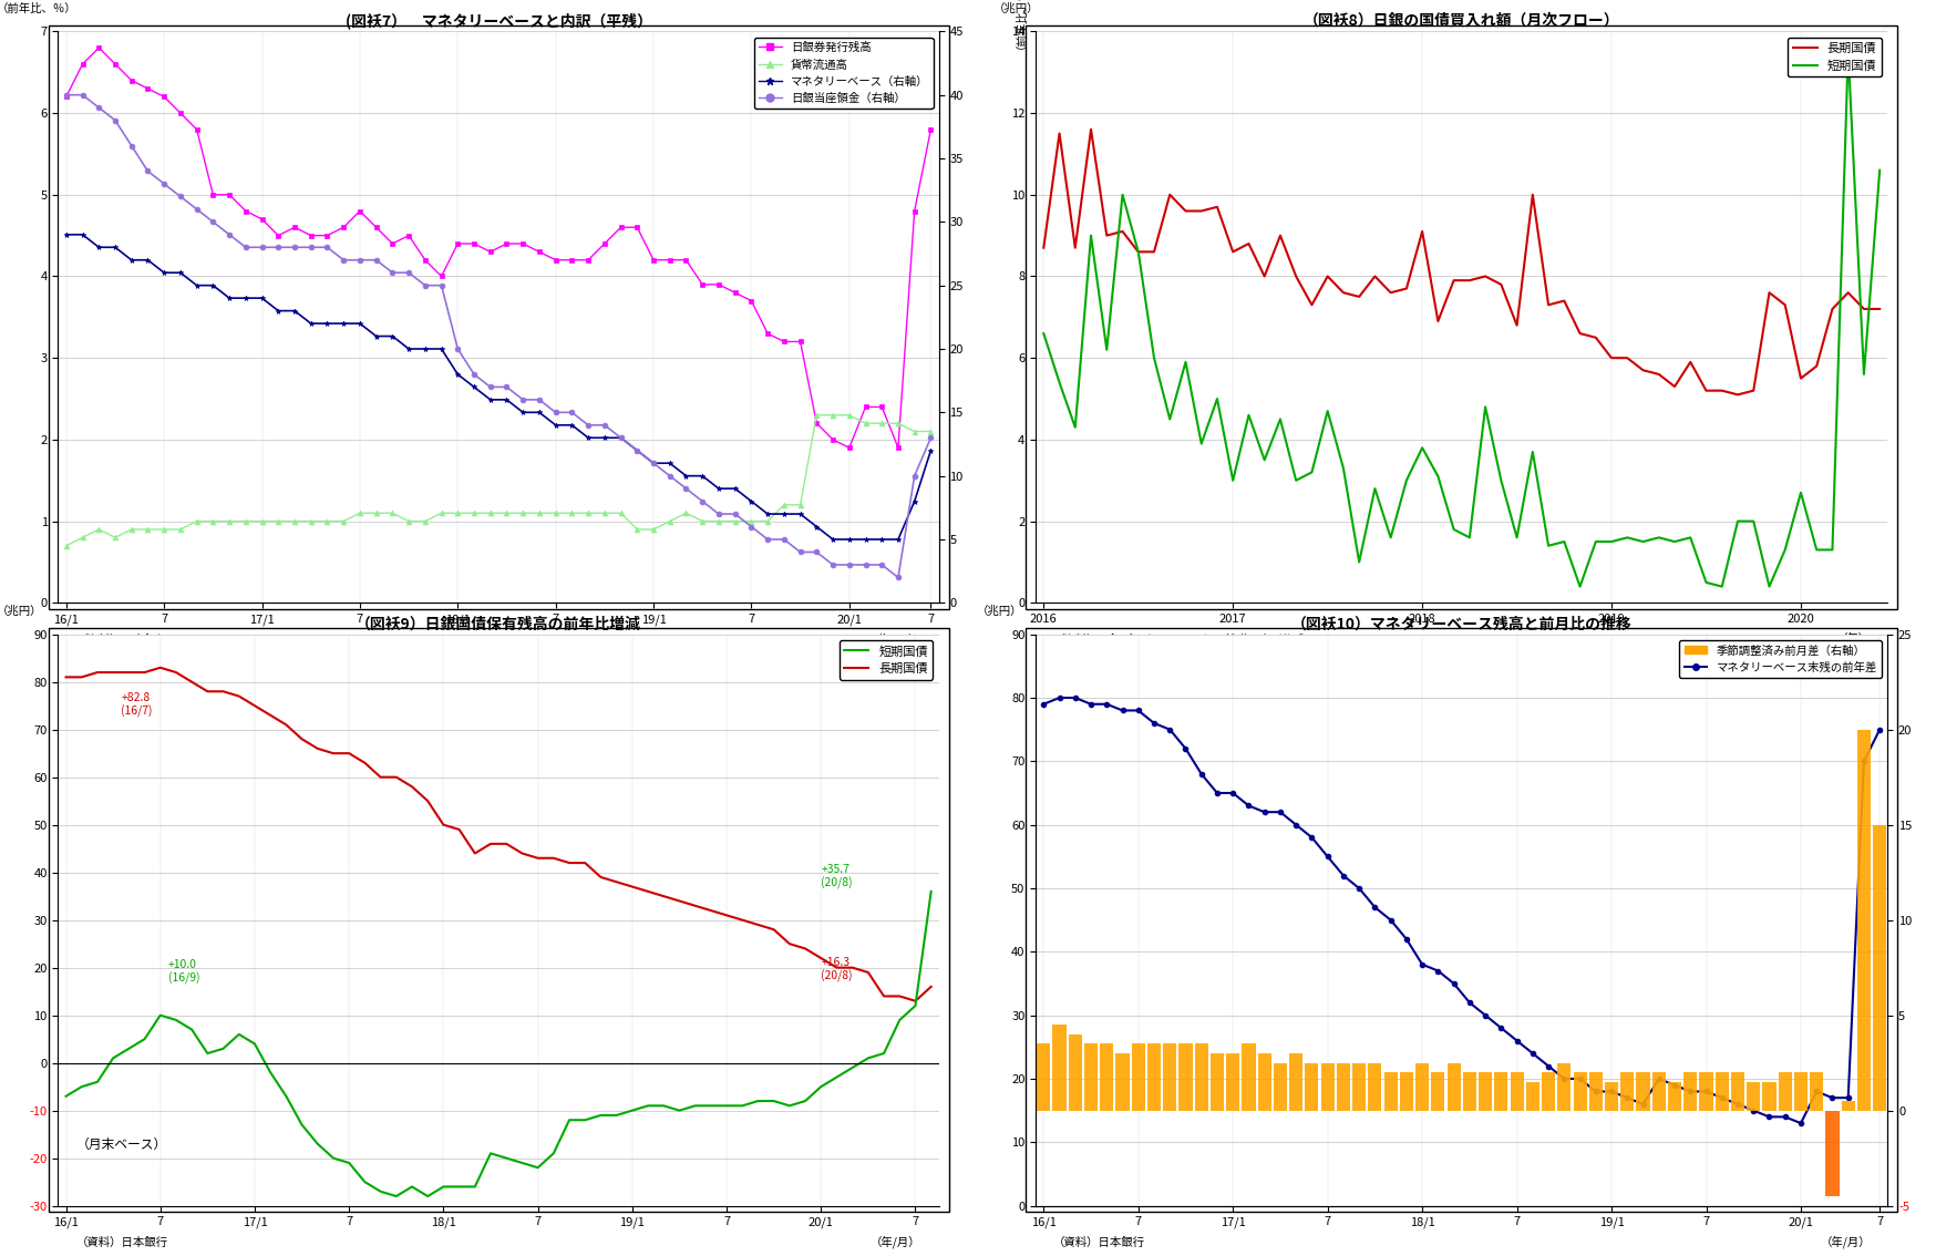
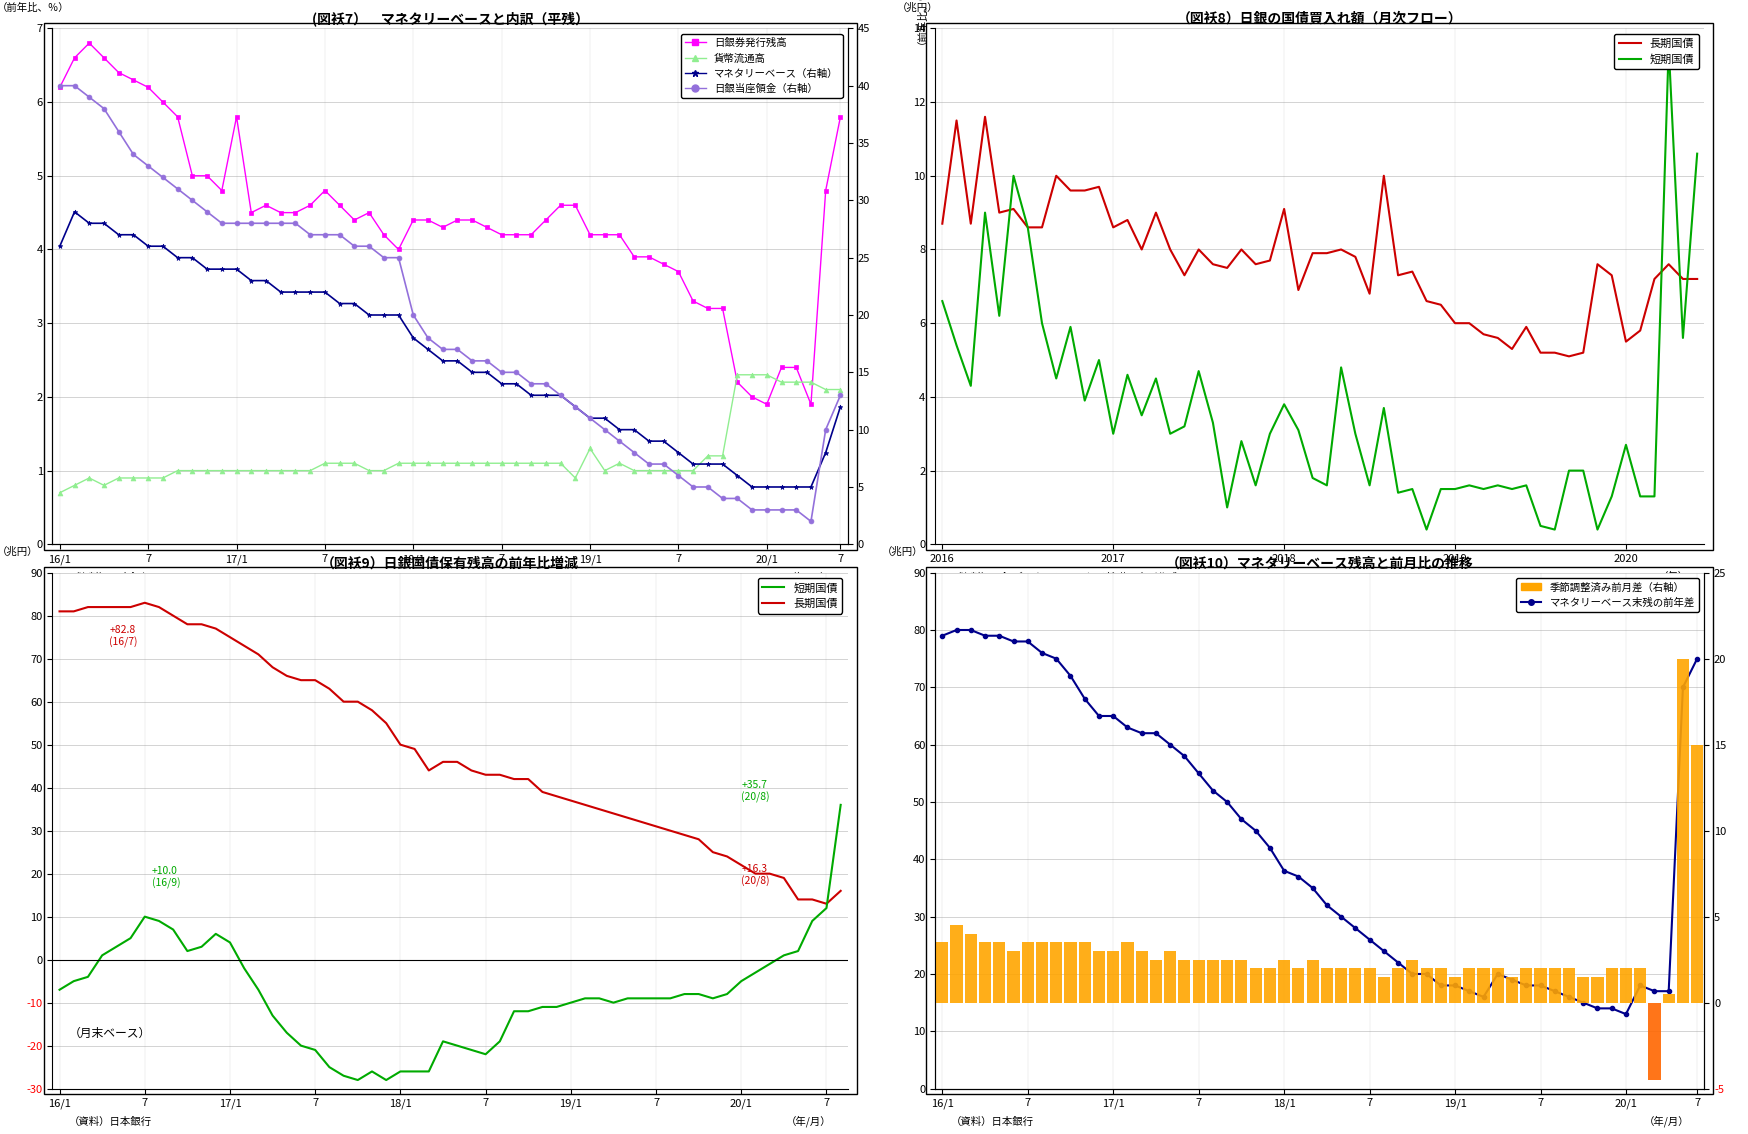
(図袄7） マネタリーベースと内訳（平残）/マネタリーベース（右軸）/16/1: 29 -> 26
(図袄7） マネタリーベースと内訳（平残）/日銀券発行残高/17/1: 4.7 -> 5.8
(図袄7） マネタリーベースと内訳（平残）/貨幣流通高/19/1: 0.9 -> 1.3
